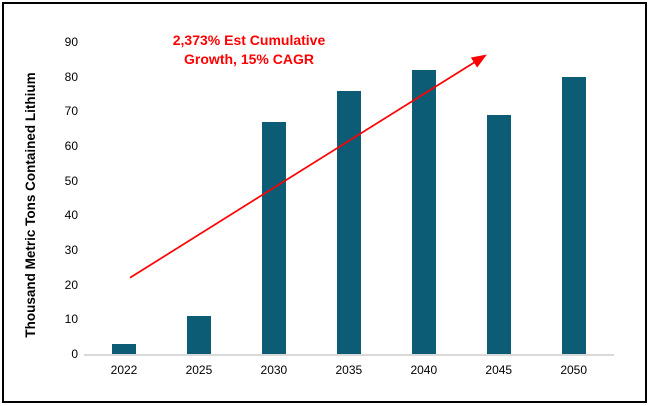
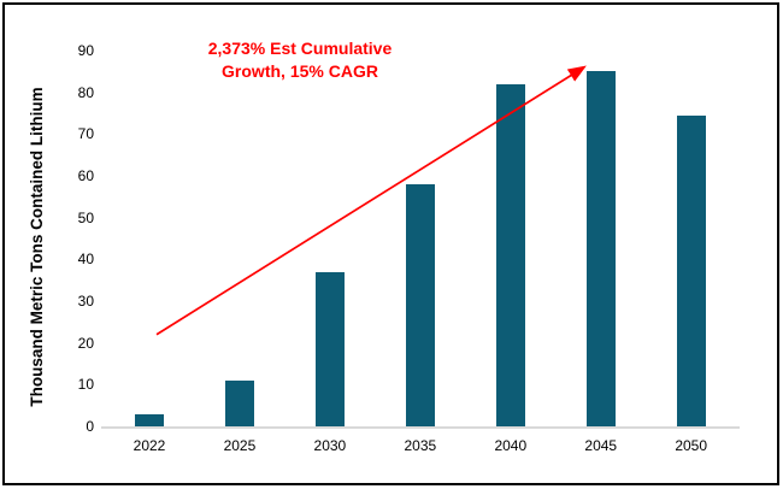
2030: 67 -> 37
2035: 76 -> 58
2045: 69 -> 85
2050: 80 -> 74
